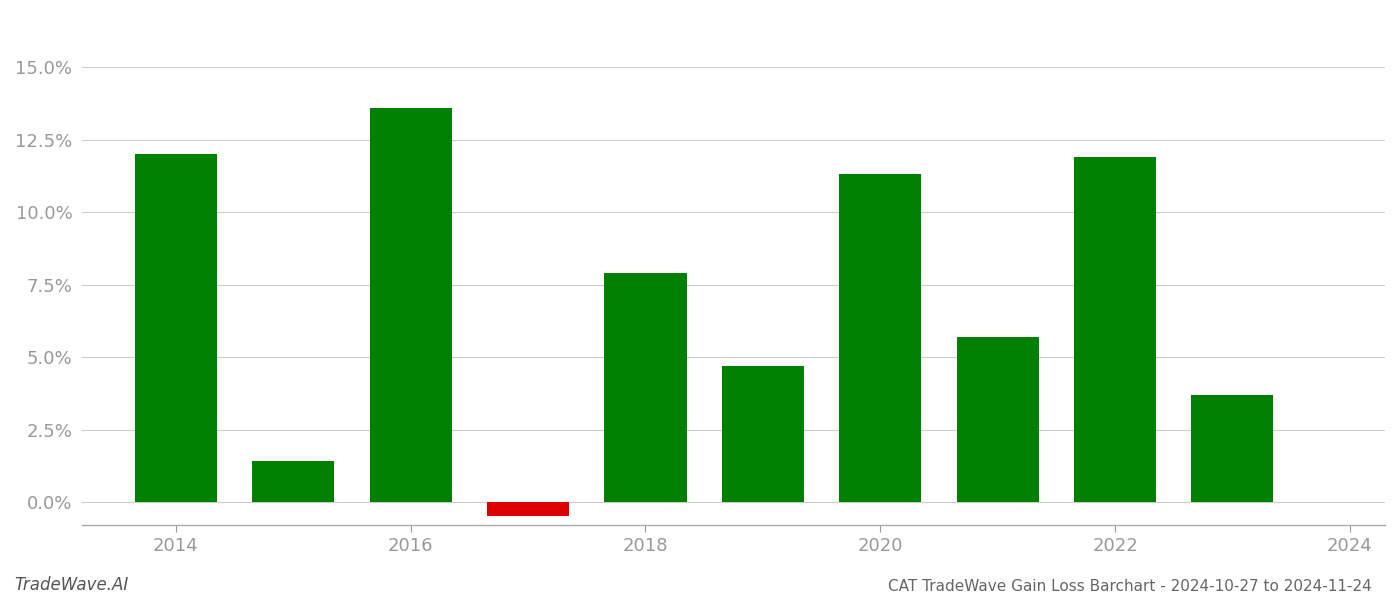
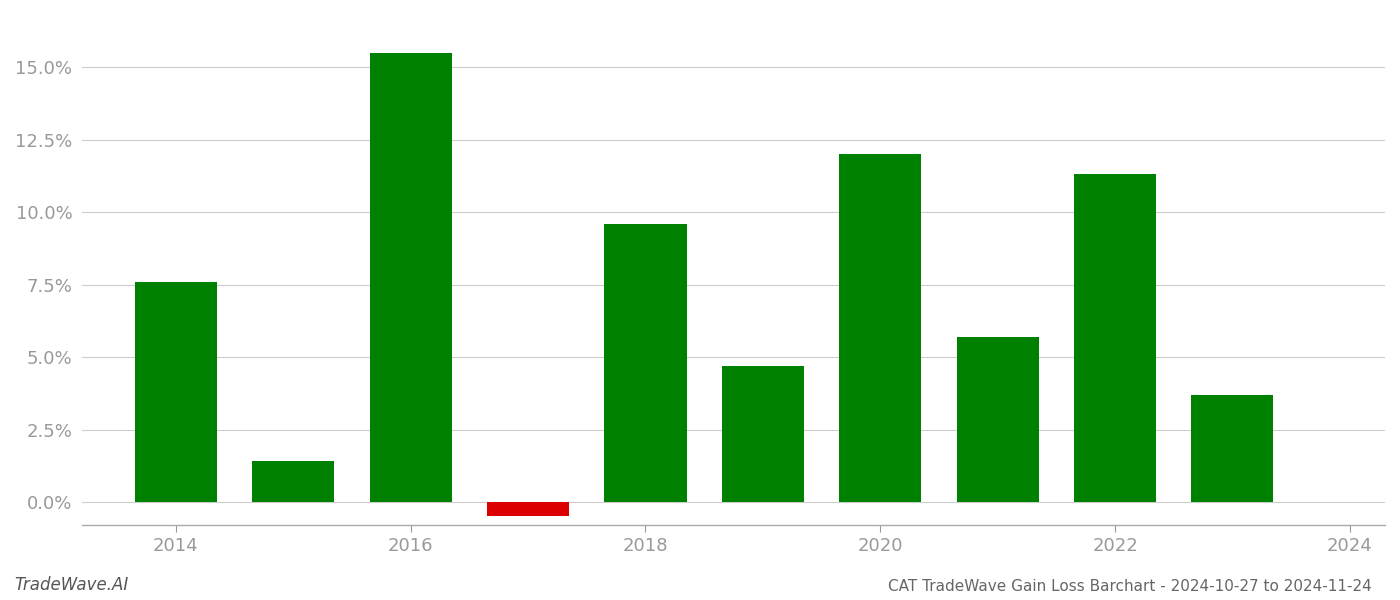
2014: 12.0% -> 7.6%
2016: 13.6% -> 15.5%
2018: 7.9% -> 9.6%
2020: 11.3% -> 12.0%
2022: 11.9% -> 11.3%
